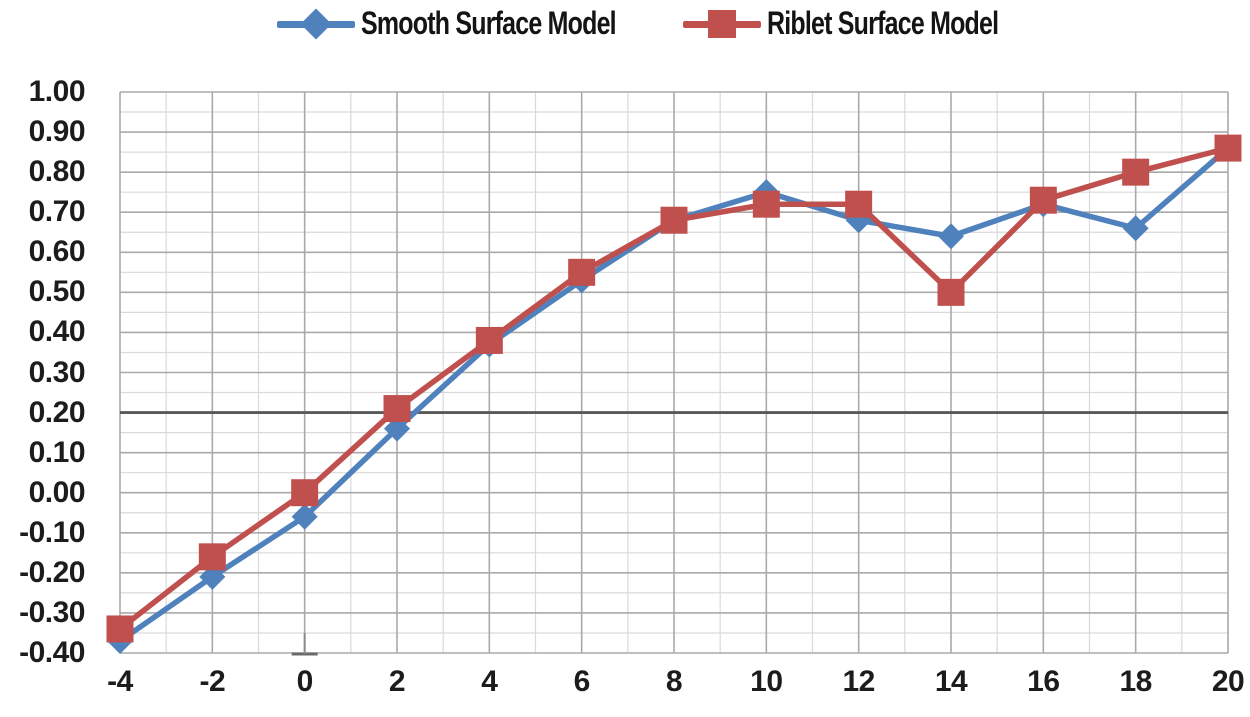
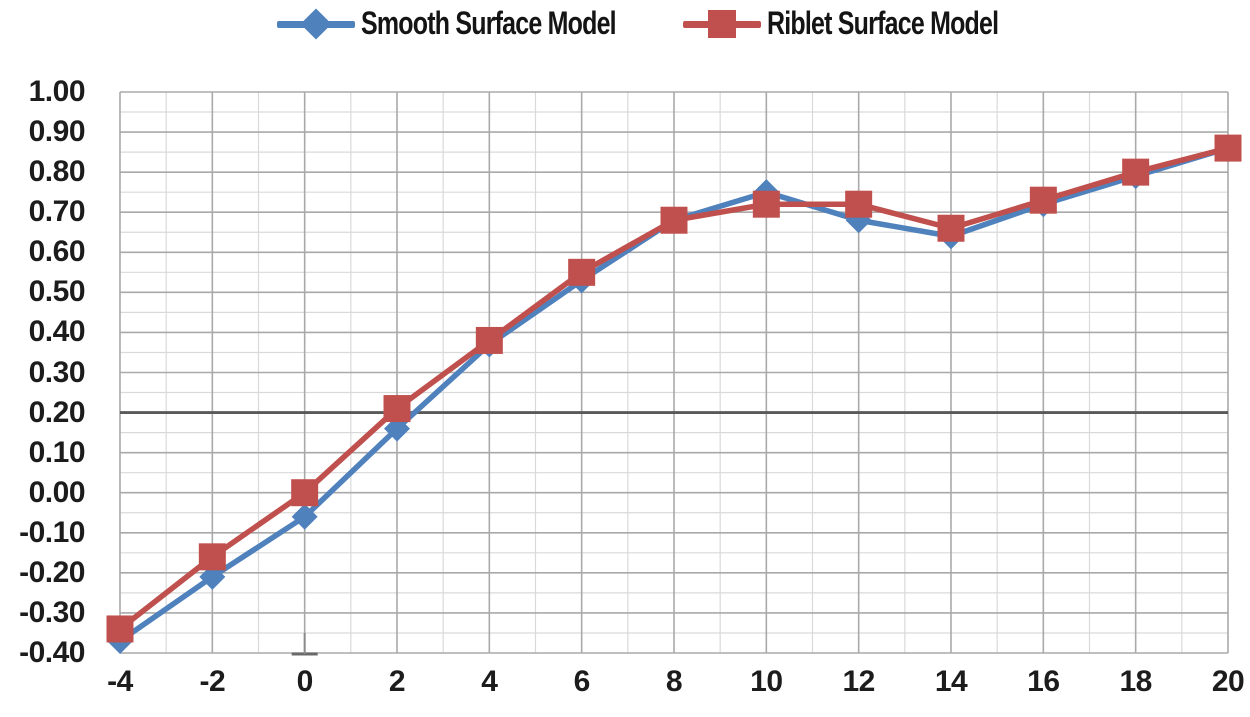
Riblet Surface Model/14: 0.50 -> 0.66
Smooth Surface Model/18: 0.66 -> 0.79
